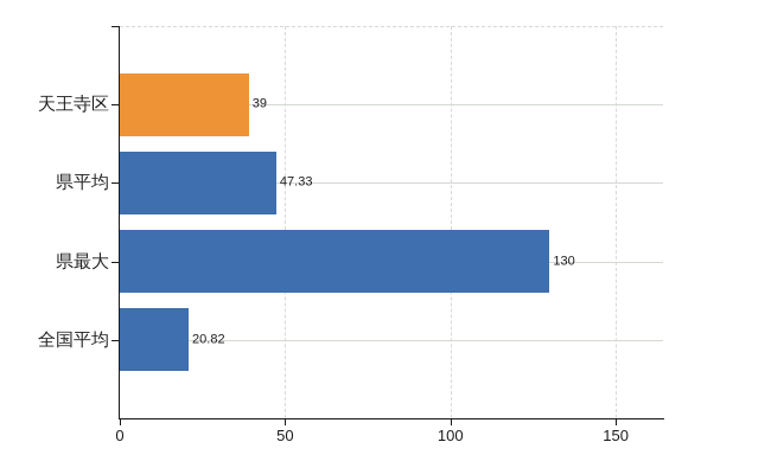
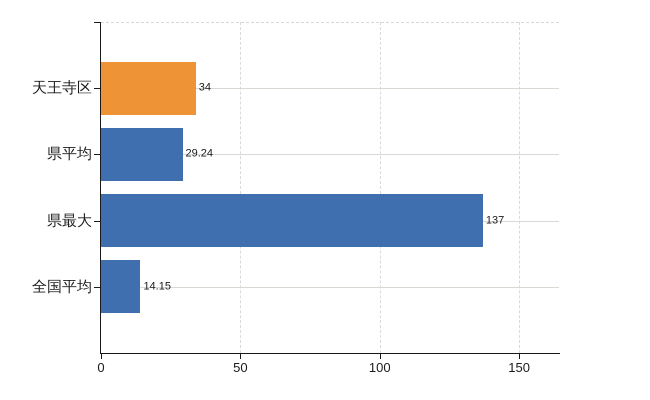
天王寺区: 39 -> 34
県平均: 47.33 -> 29.24
県最大: 130 -> 137
全国平均: 20.82 -> 14.15
